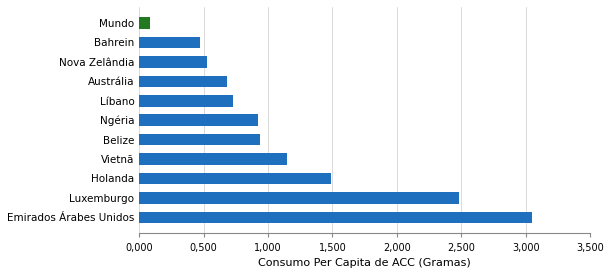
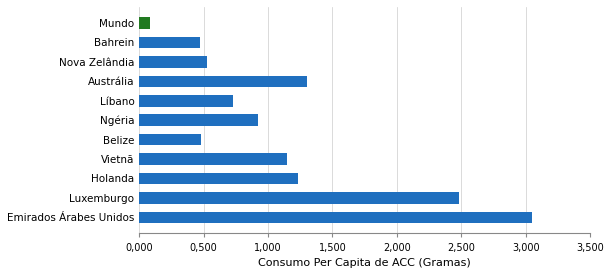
Austrália: 680 -> 1,300
Belize: 940 -> 480
Holanda: 1,490 -> 1,230
